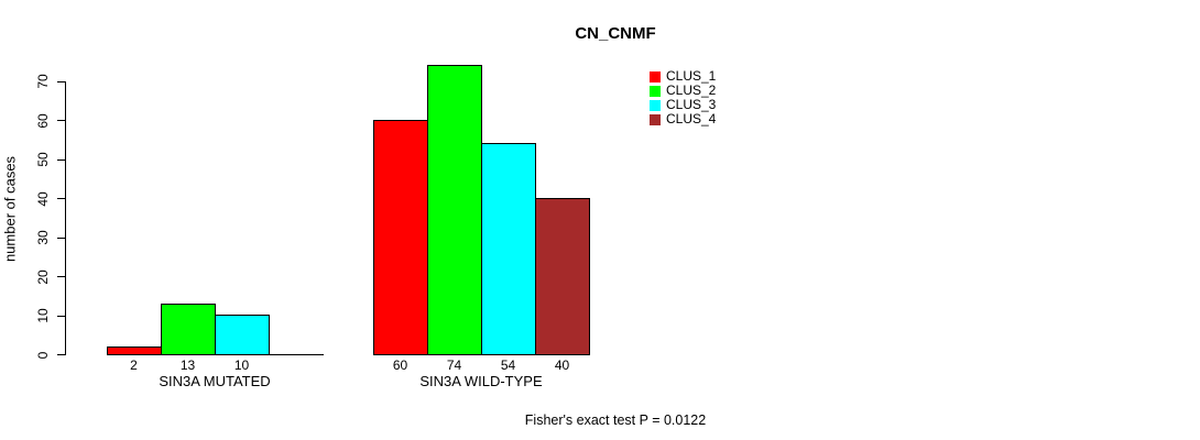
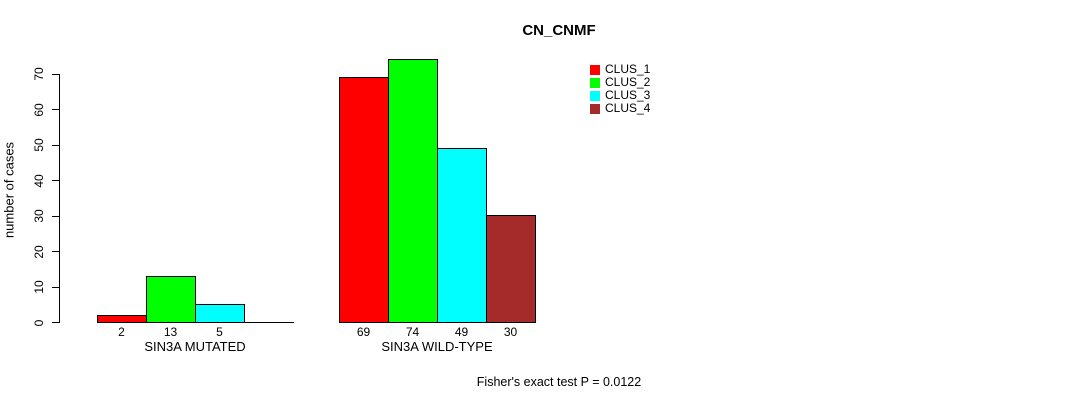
CLUS_3/SIN3A MUTATED: 10 -> 5
CLUS_1/SIN3A WILD-TYPE: 60 -> 69
CLUS_3/SIN3A WILD-TYPE: 54 -> 49
CLUS_4/SIN3A WILD-TYPE: 40 -> 30
